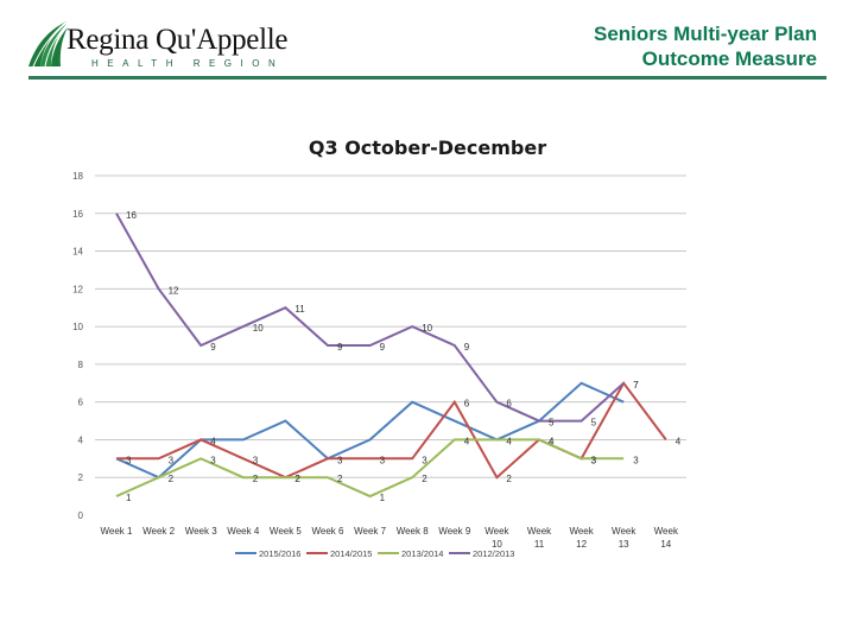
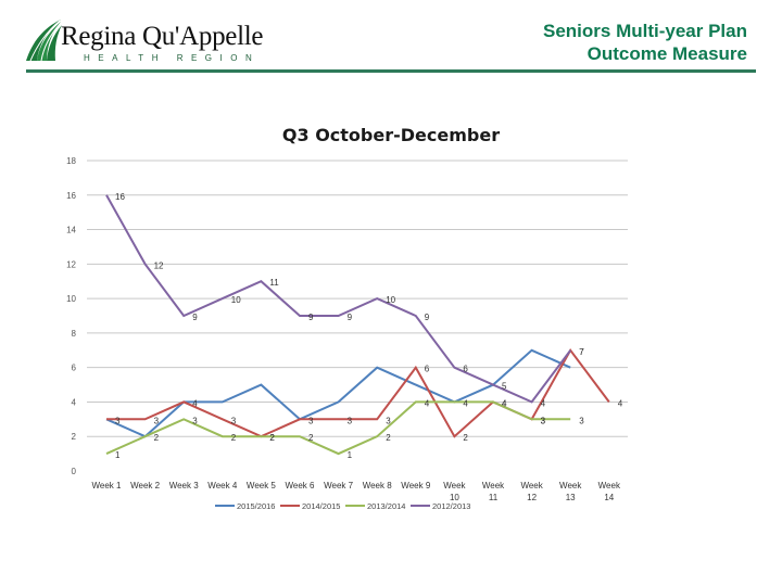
2012/2013/Week 12: 5 -> 4
